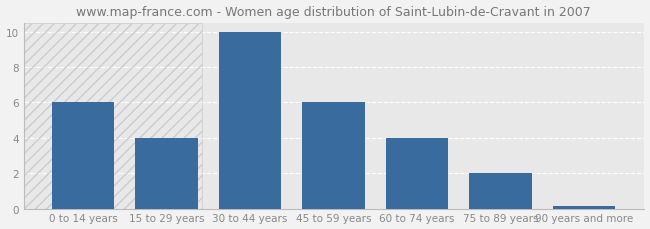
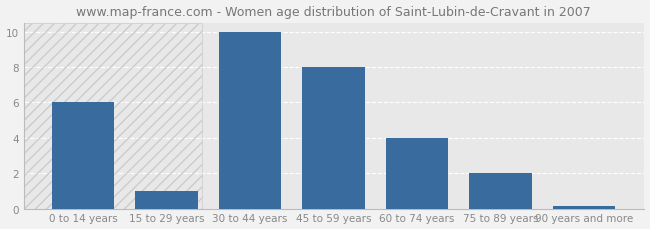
15 to 29 years: 4.0 -> 1.0
45 to 59 years: 6.0 -> 8.0
